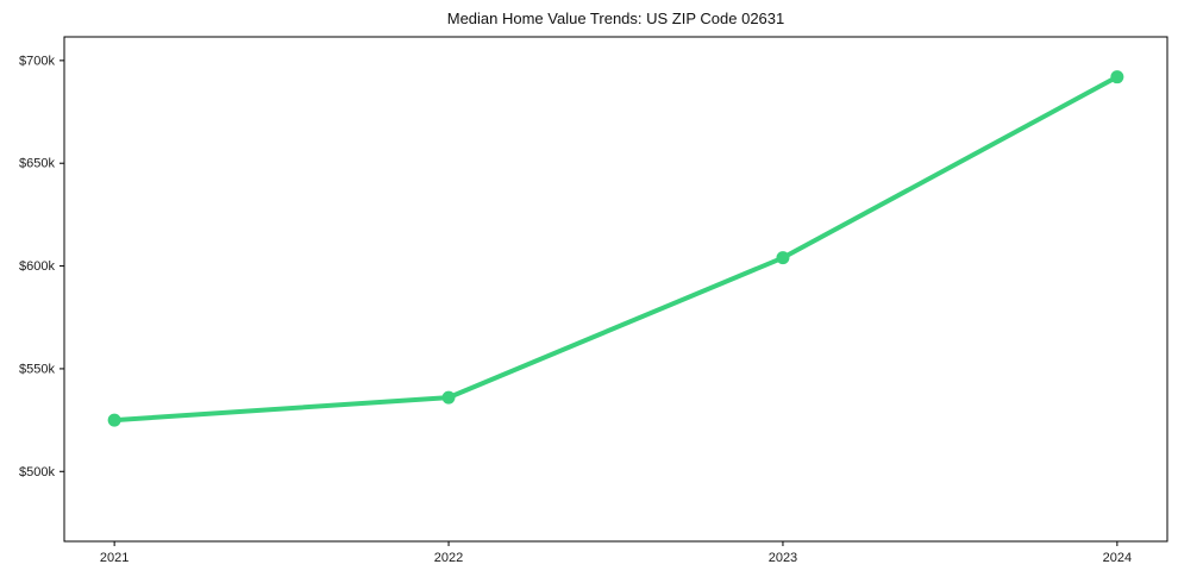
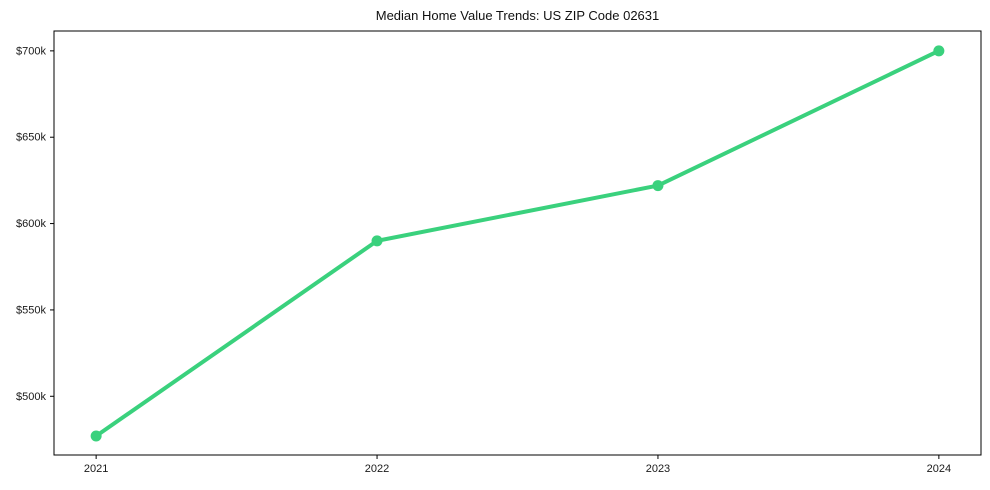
2021: $525k -> $477k
2022: $536k -> $590k
2023: $604k -> $622k
2024: $692k -> $700k
